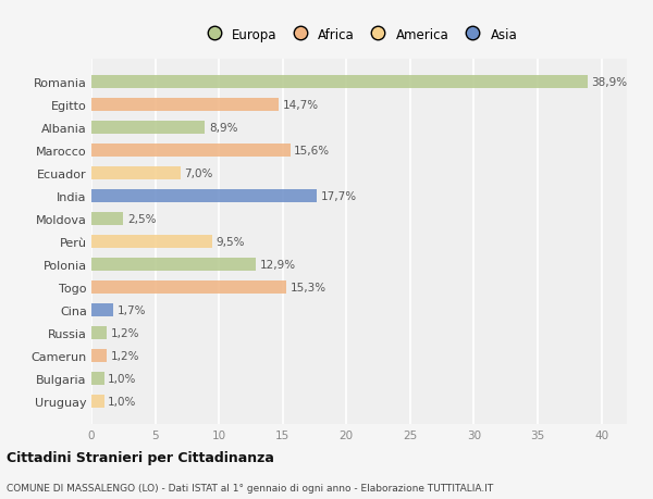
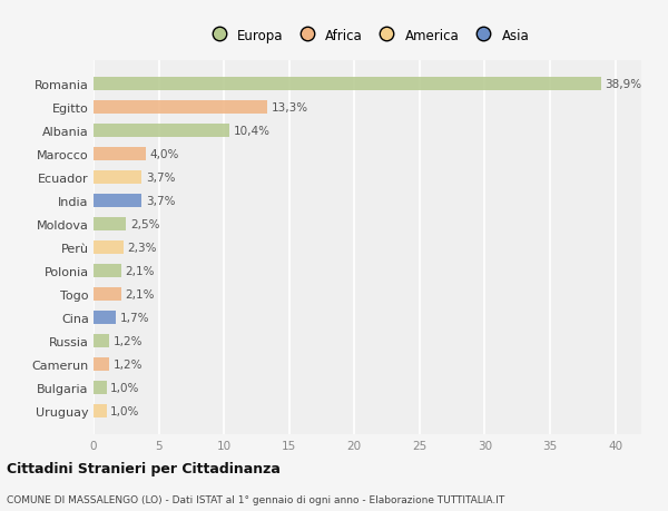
Egitto: 14,7% -> 13,3%
Albania: 8,9% -> 10,4%
Marocco: 15,6% -> 4,0%
Ecuador: 7,0% -> 3,7%
India: 17,7% -> 3,7%
Perù: 9,5% -> 2,3%
Polonia: 12,9% -> 2,1%
Togo: 15,3% -> 2,1%
